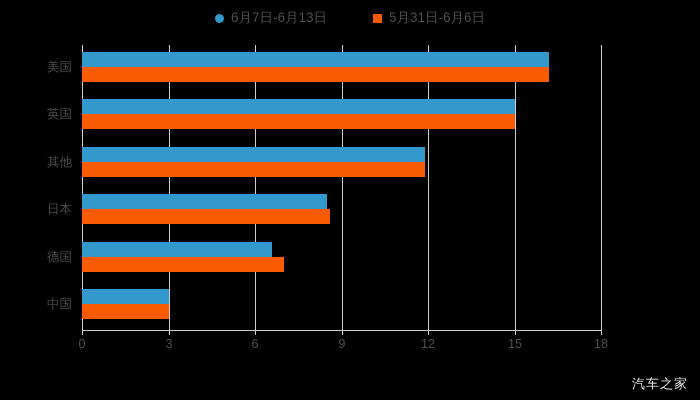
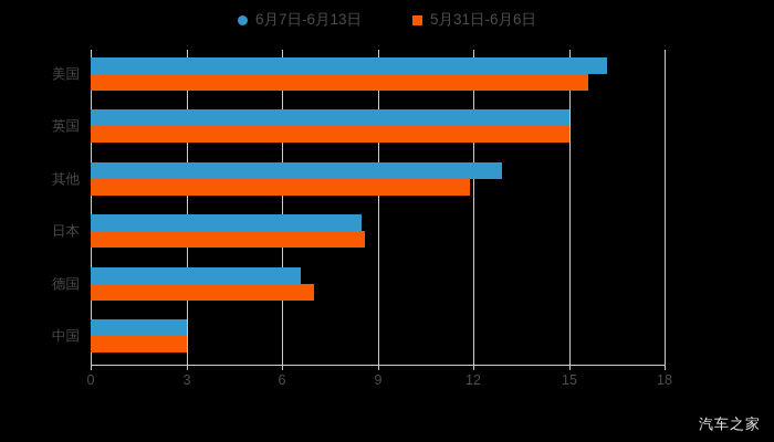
5月31日-6月6日/美国: 16.2 -> 15.6
6月7日-6月13日/其他: 11.9 -> 12.9
